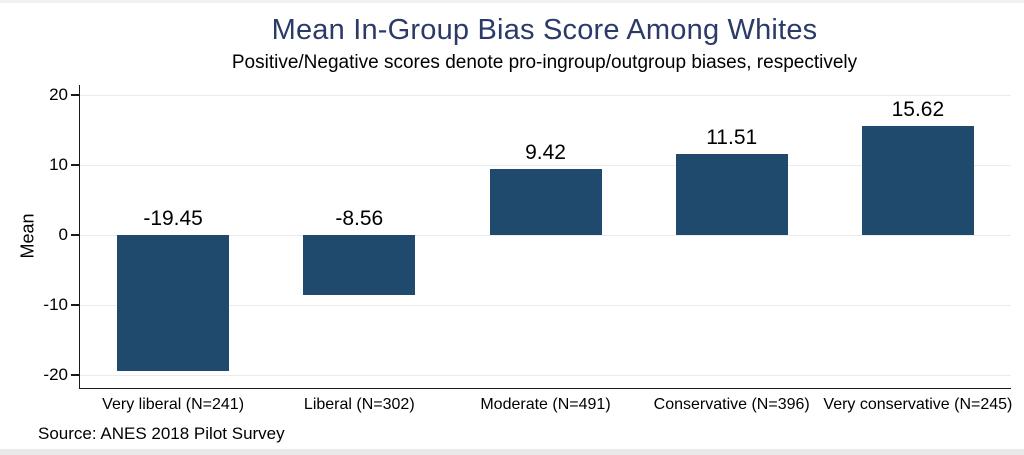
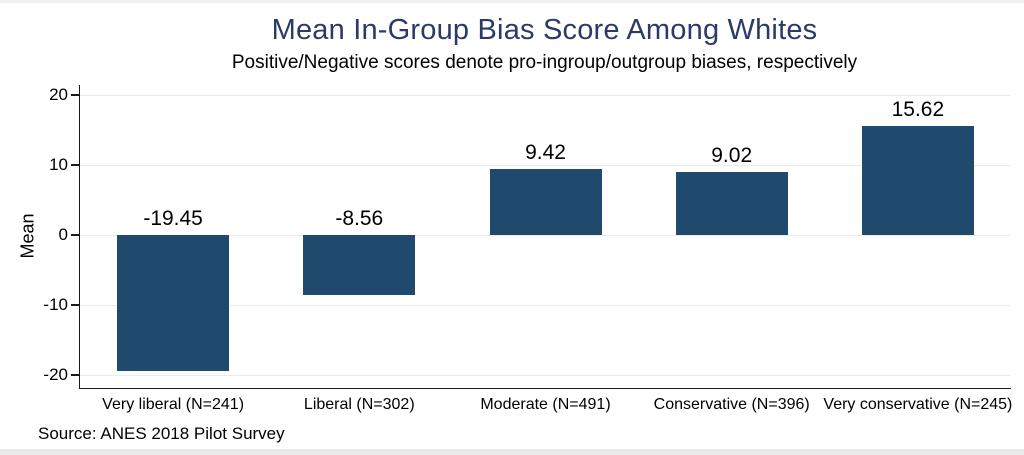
Conservative (N=396): 11.51 -> 9.02
